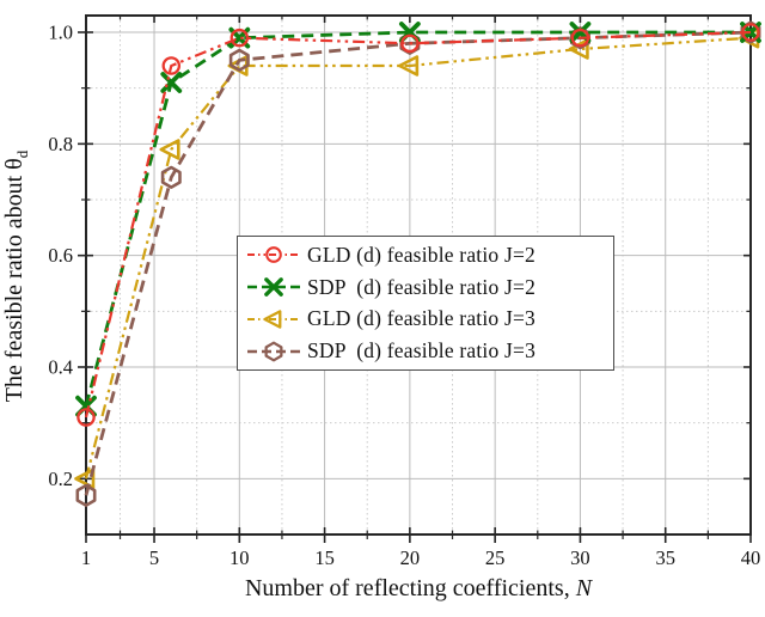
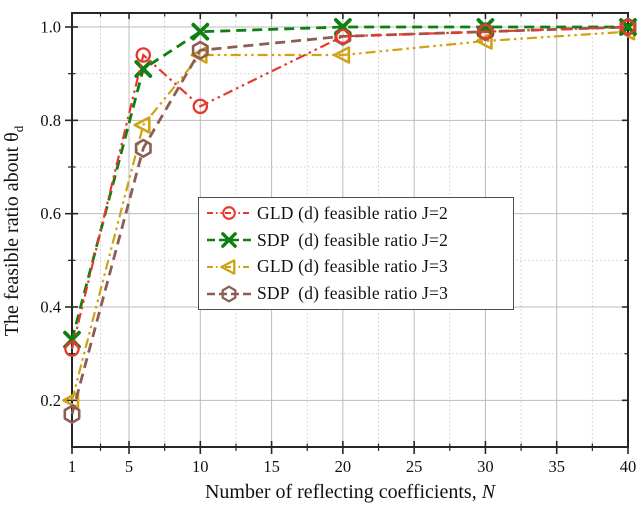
GLD (d) feasible ratio J=2/10: 0.99 -> 0.83
